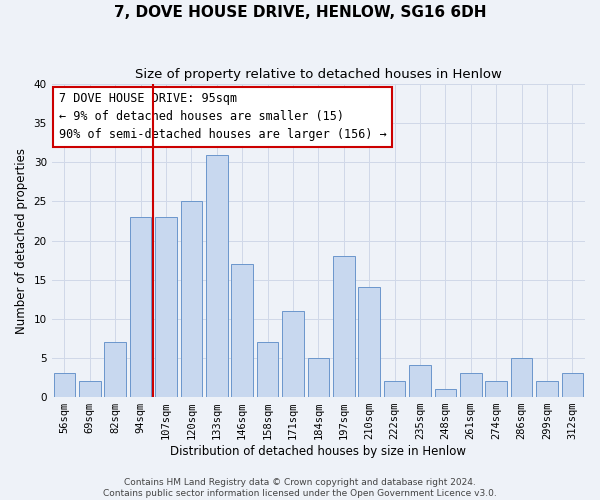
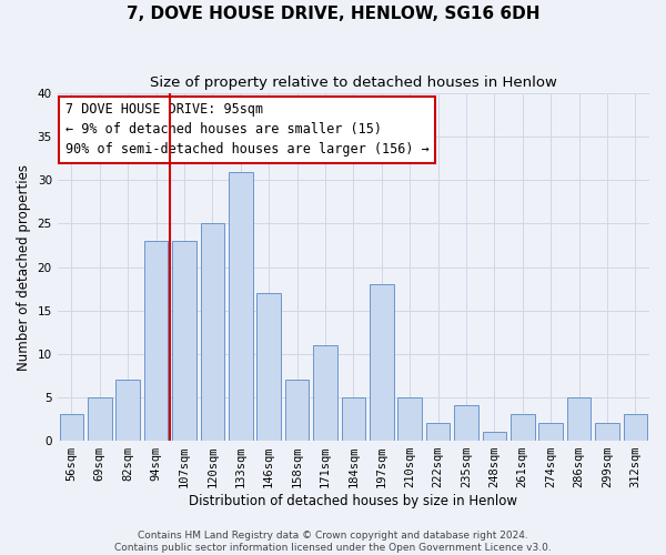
69sqm: 2 -> 5
210sqm: 14 -> 5
